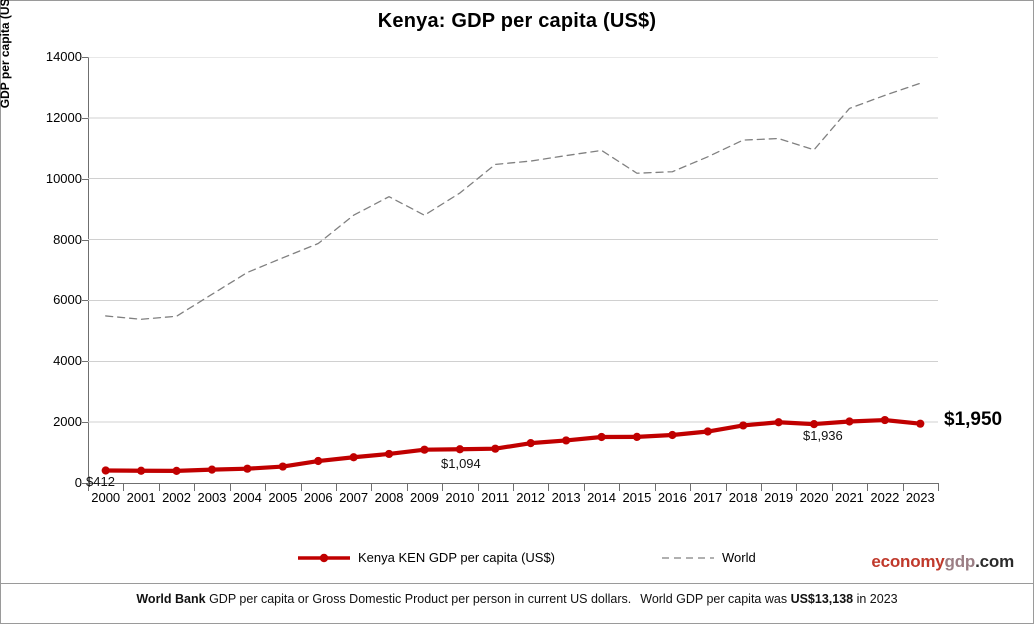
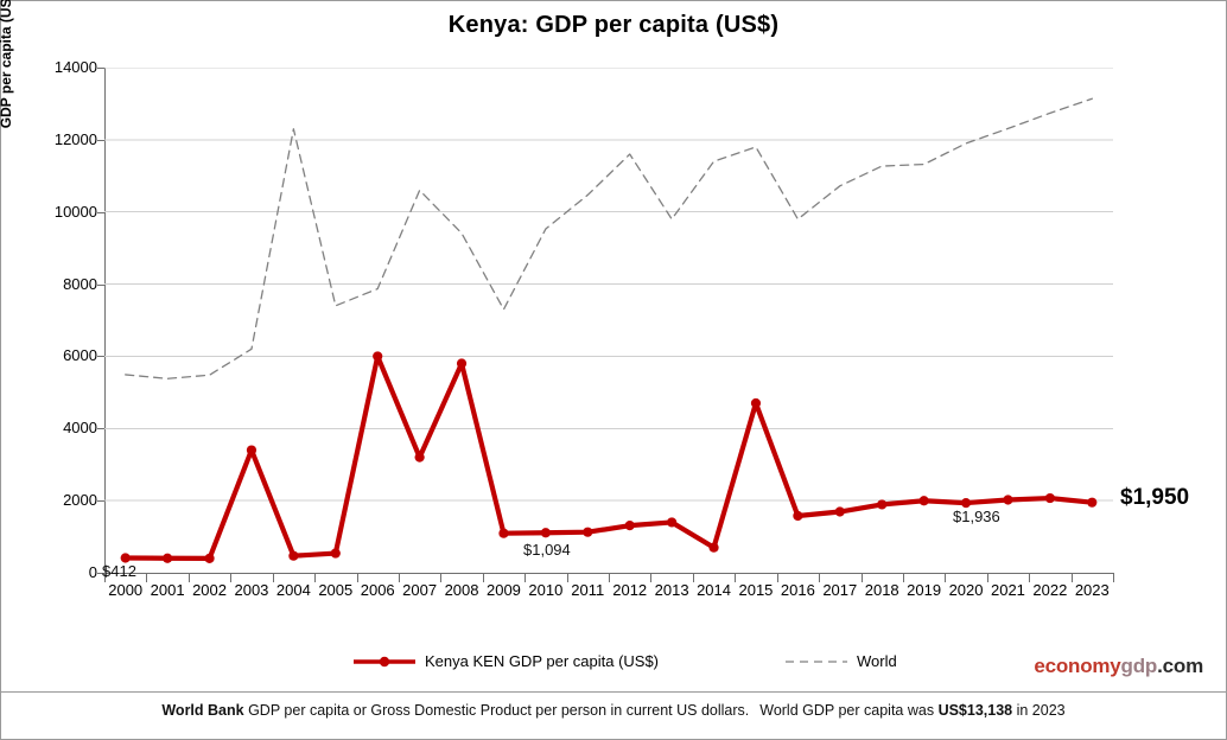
Kenya KEN GDP per capita (US$)/2003: 400 -> 3400
World/2004: 6900 -> 12300
Kenya KEN GDP per capita (US$)/2006: 700 -> 6000
Kenya KEN GDP per capita (US$)/2007: 800 -> 3200
World/2007: 8800 -> 10600
Kenya KEN GDP per capita (US$)/2008: 1000 -> 5800
World/2009: 8800 -> 7300
World/2012: 10600 -> 11600
World/2013: 10800 -> 9800
Kenya KEN GDP per capita (US$)/2014: 1500 -> 700
World/2014: 10900 -> 11400
Kenya KEN GDP per capita (US$)/2015: 1500 -> 4700
World/2015: 10200 -> 11800
World/2016: 10200 -> 9800
World/2020: 11000 -> 11900
